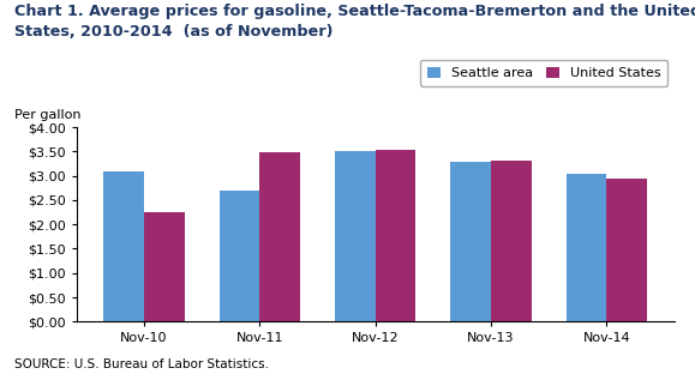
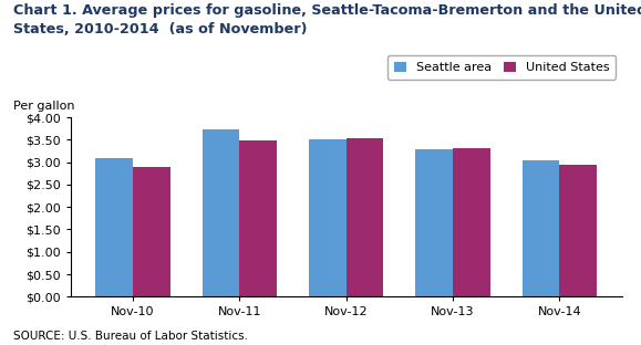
United States/Nov-10: $2.25 -> $2.89
Seattle area/Nov-11: $2.70 -> $3.72
